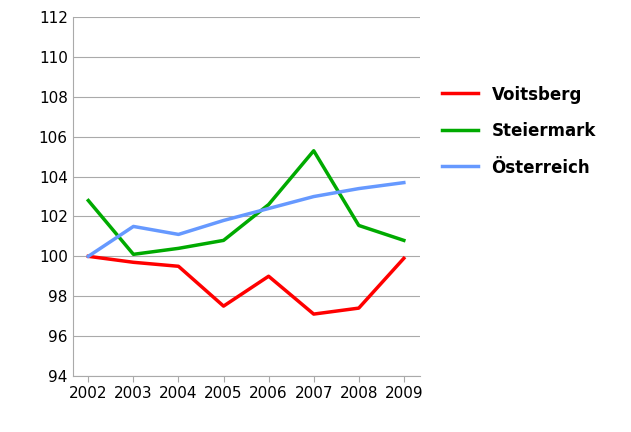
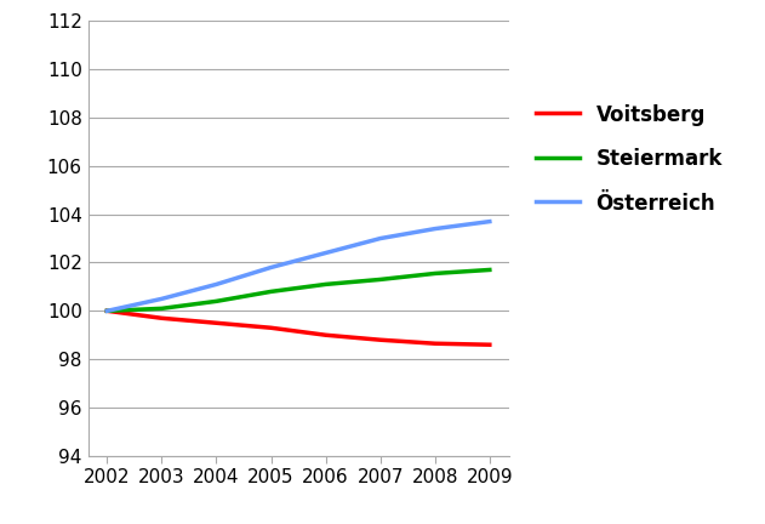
Steiermark/2002: 102.8 -> 100.0
Österreich/2003: 101.5 -> 100.5
Voitsberg/2005: 97.5 -> 99.3
Steiermark/2006: 102.6 -> 101.1
Voitsberg/2007: 97.1 -> 98.8
Steiermark/2007: 105.3 -> 101.3
Voitsberg/2008: 97.4 -> 98.7
Voitsberg/2009: 99.9 -> 98.6
Steiermark/2009: 100.8 -> 101.7
